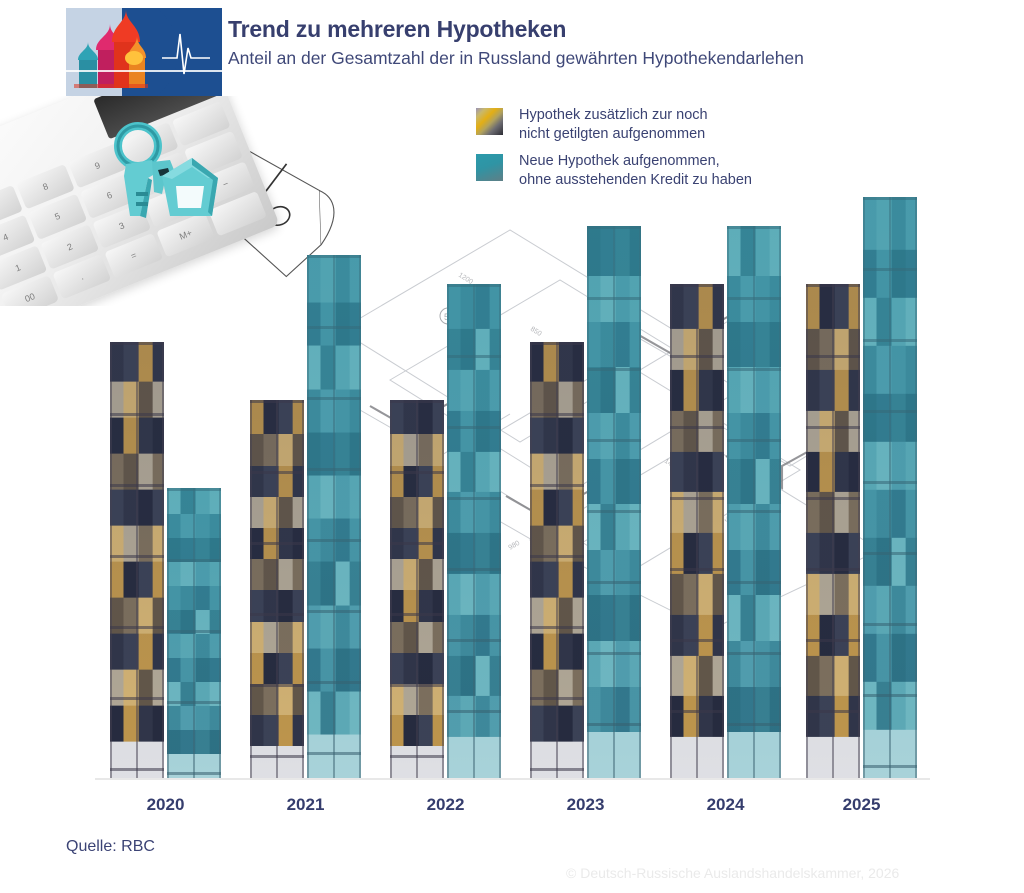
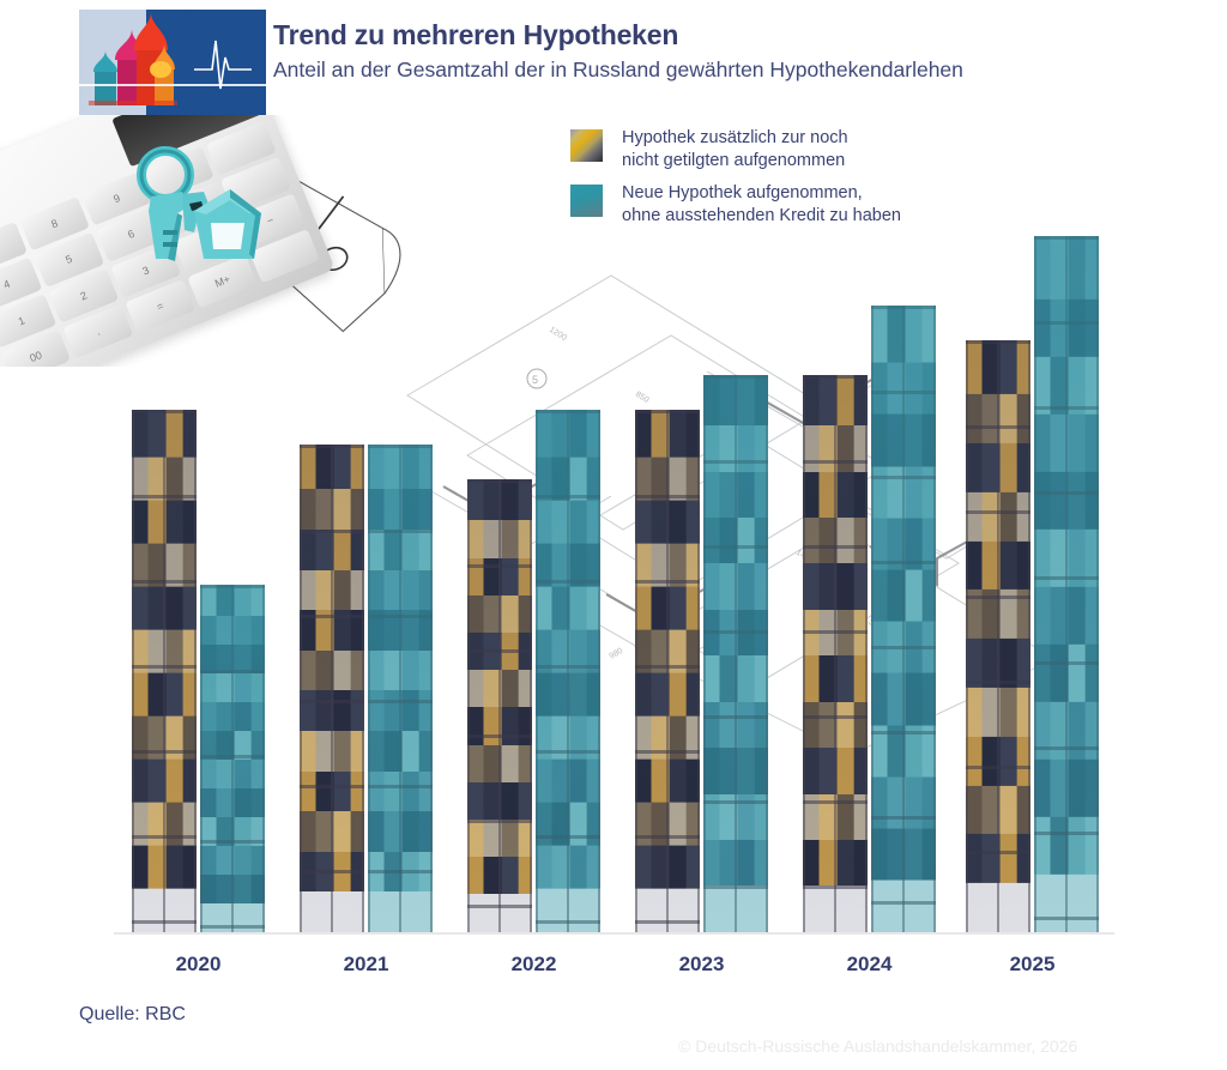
Hypothek zusätzlich zur noch nicht getilgten aufgenommen/2021: 13% -> 14%
Neue Hypothek aufgenommen, ohne ausstehenden Kredit zu haben/2021: 18% -> 14%
Neue Hypothek aufgenommen, ohne ausstehenden Kredit zu haben/2022: 17% -> 15%
Neue Hypothek aufgenommen, ohne ausstehenden Kredit zu haben/2023: 19% -> 16%
Hypothek zusätzlich zur noch nicht getilgten aufgenommen/2024: 17% -> 16%
Neue Hypothek aufgenommen, ohne ausstehenden Kredit zu haben/2024: 19% -> 18%
